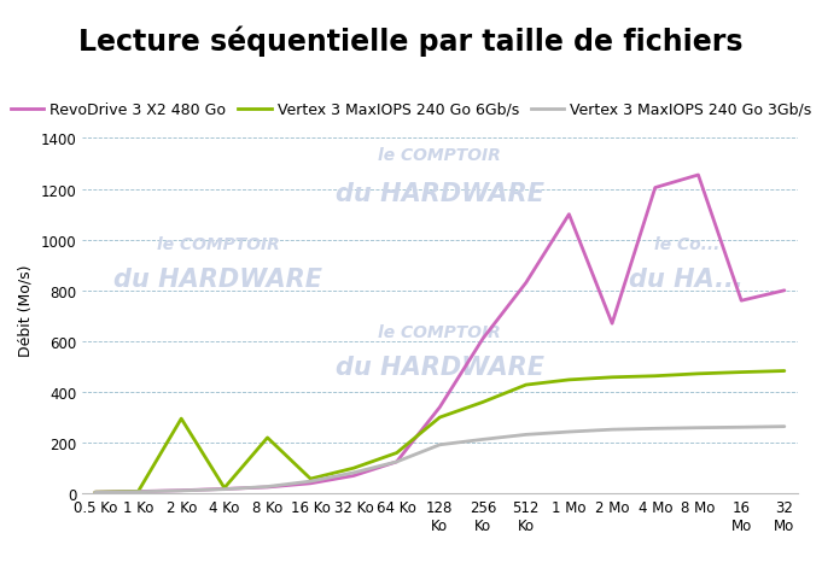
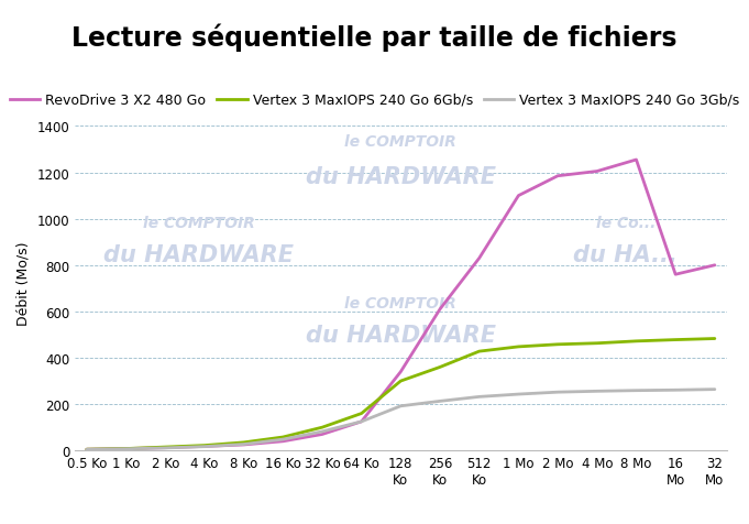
Vertex 3 MaxIOPS 240 Go 6Gb/s/2 Ko: 295 -> 15
Vertex 3 MaxIOPS 240 Go 6Gb/s/8 Ko: 220 -> 35
RevoDrive 3 X2 480 Go/2 Mo: 670 -> 1185
